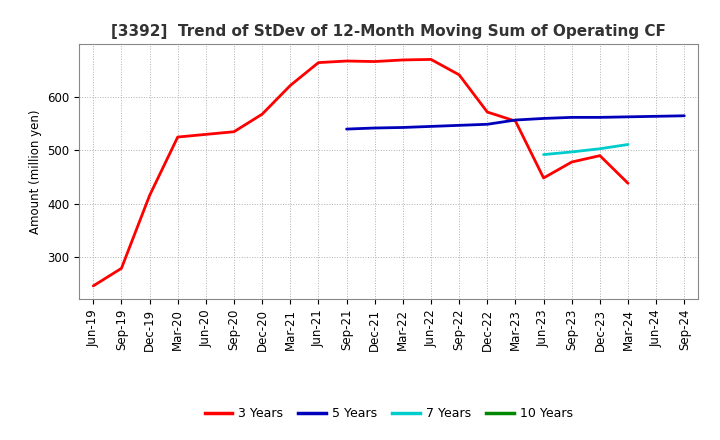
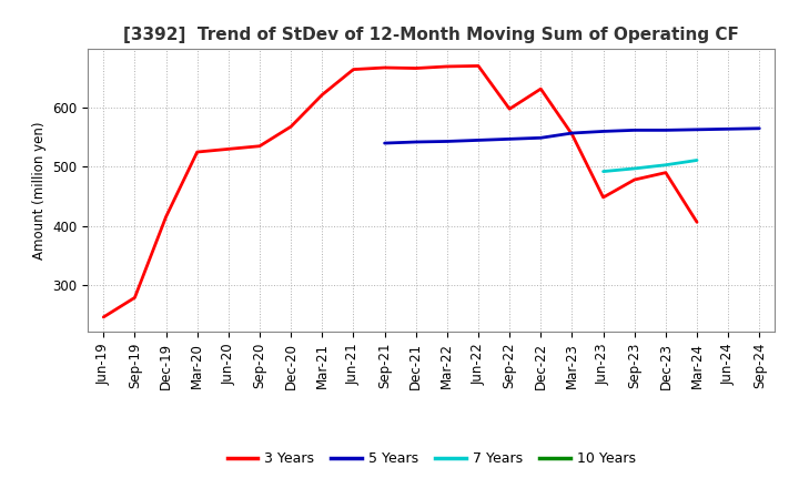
3 Years/Sep-22: 642 -> 598
3 Years/Dec-22: 572 -> 632
3 Years/Mar-24: 438 -> 406
